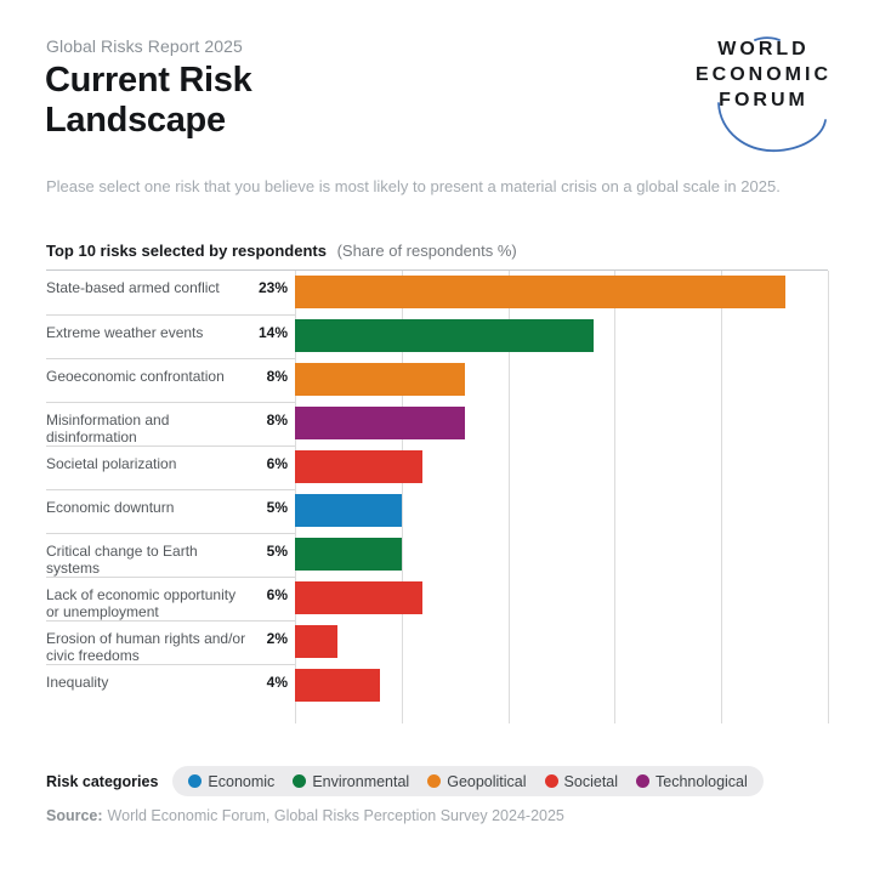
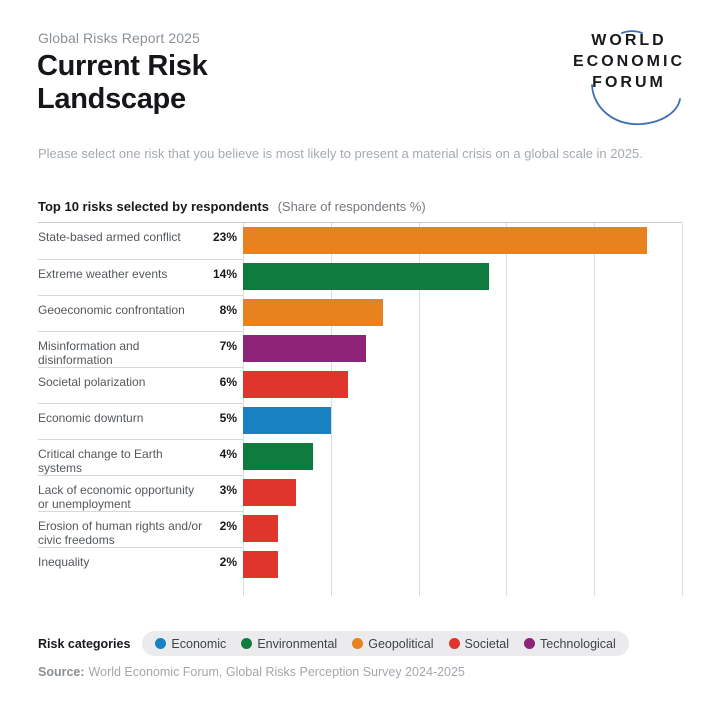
Misinformation and disinformation: 8% -> 7%
Critical change to Earth systems: 5% -> 4%
Lack of economic opportunity or unemployment: 6% -> 3%
Inequality: 4% -> 2%
